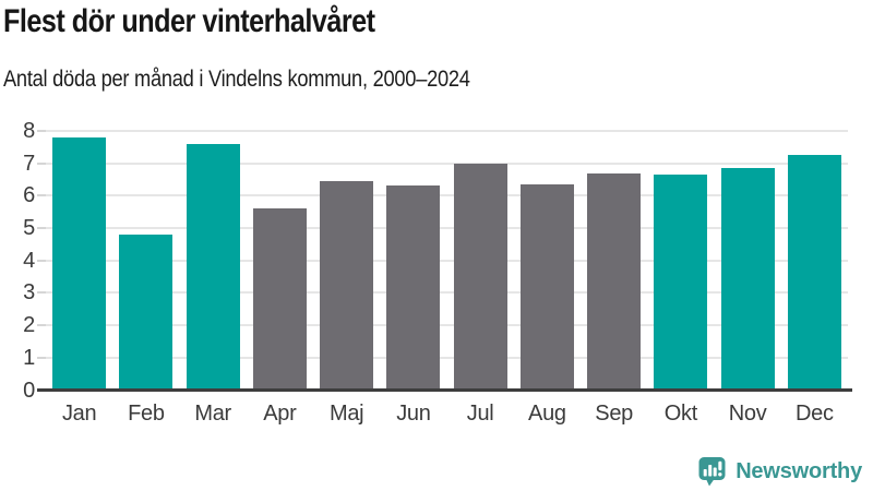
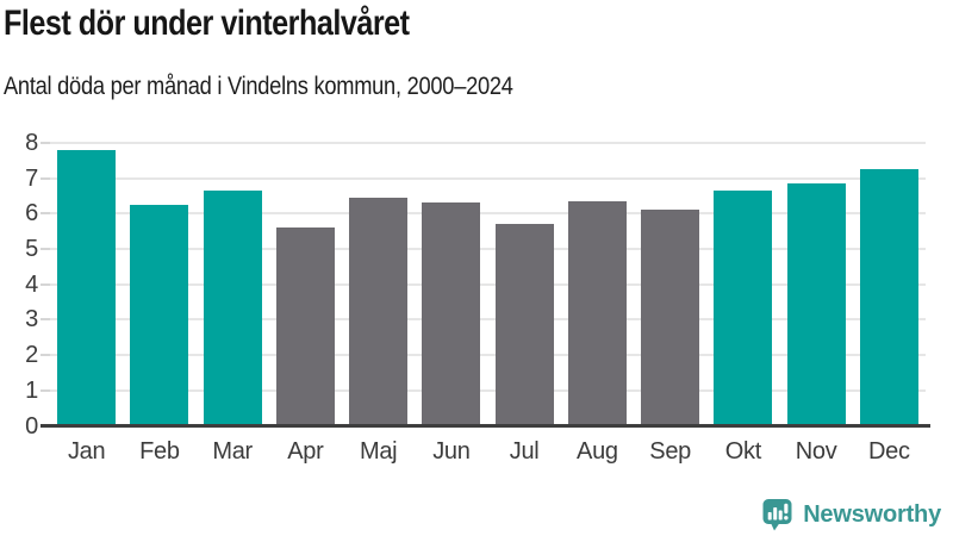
Feb: 4.8 -> 6.2
Mar: 7.6 -> 6.7
Jul: 7.0 -> 5.7
Sep: 6.7 -> 6.1
